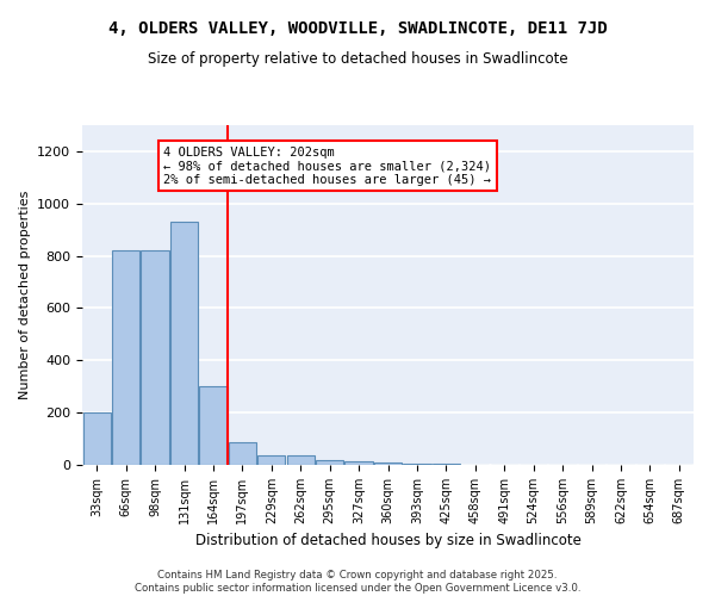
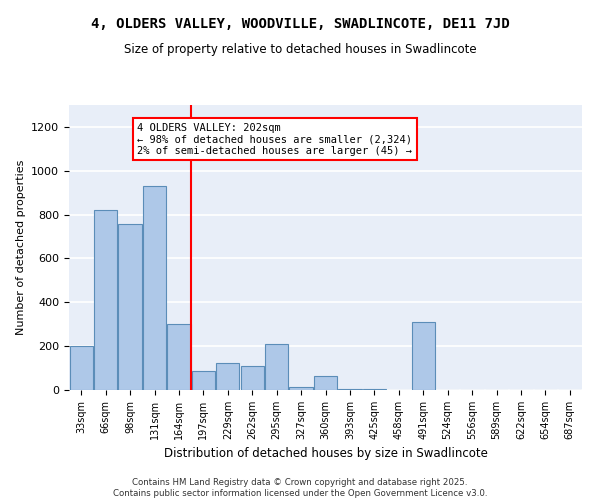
98sqm: 820 -> 755
229sqm: 35 -> 125
262sqm: 35 -> 110
295sqm: 20 -> 210
360sqm: 10 -> 65
491sqm: 1 -> 310
